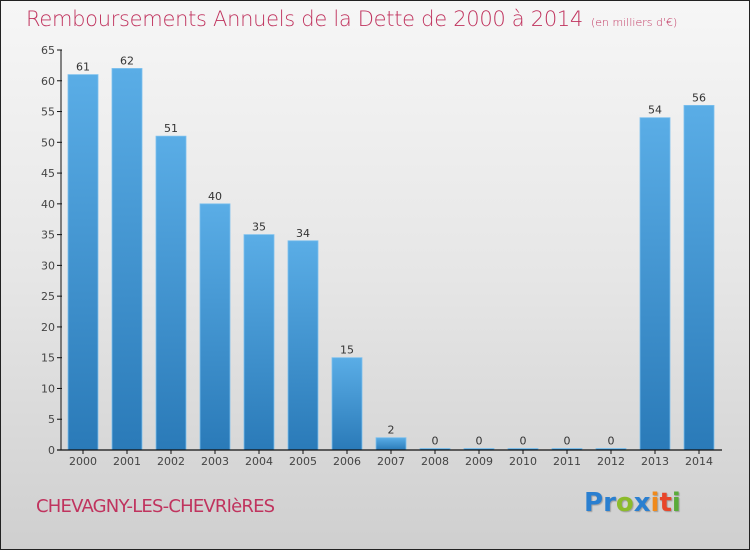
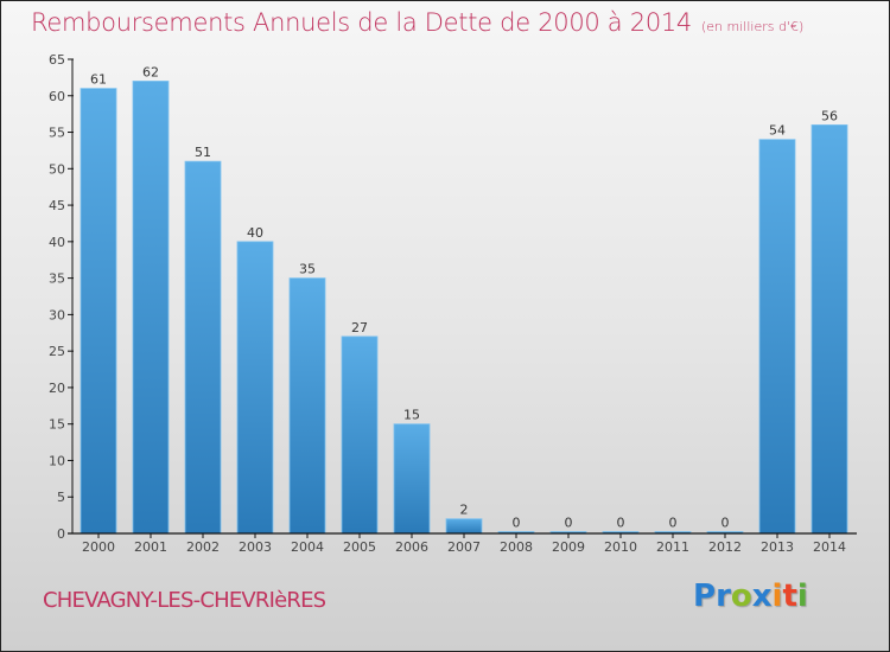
2005: 34 -> 27
